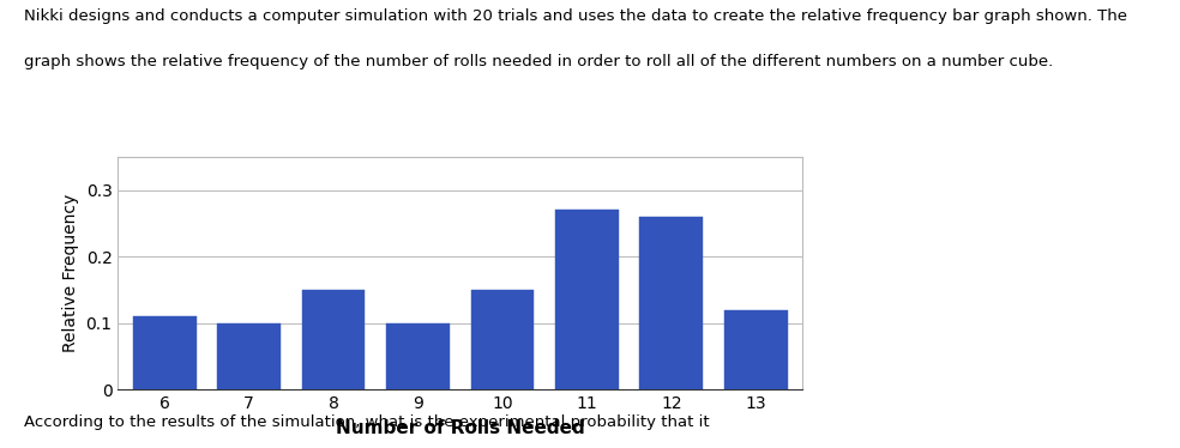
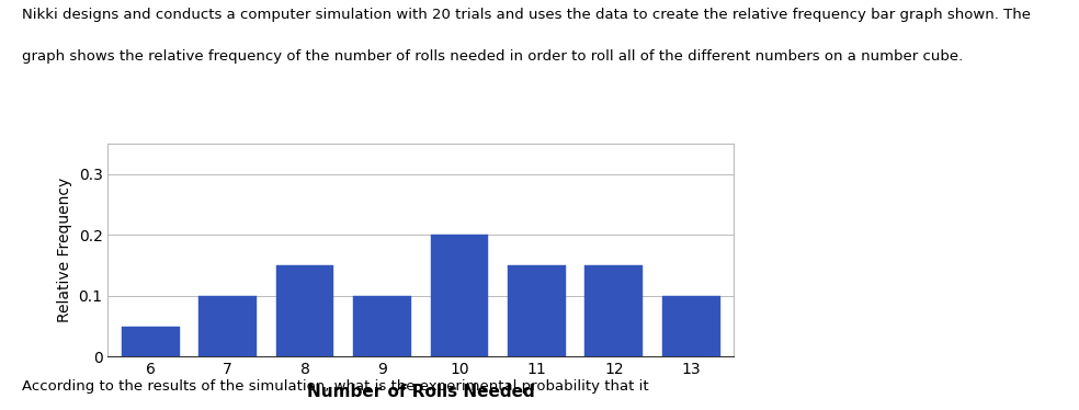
6: 0.11 -> 0.05
10: 0.15 -> 0.20
11: 0.27 -> 0.15
12: 0.26 -> 0.15
13: 0.12 -> 0.10
